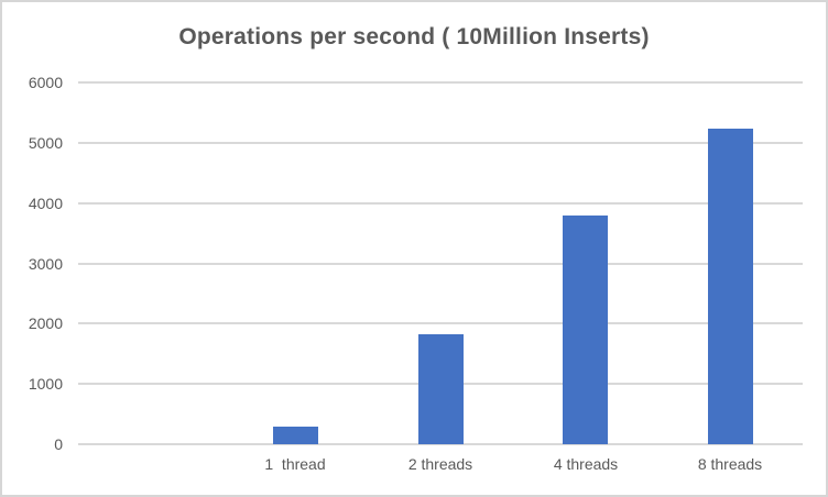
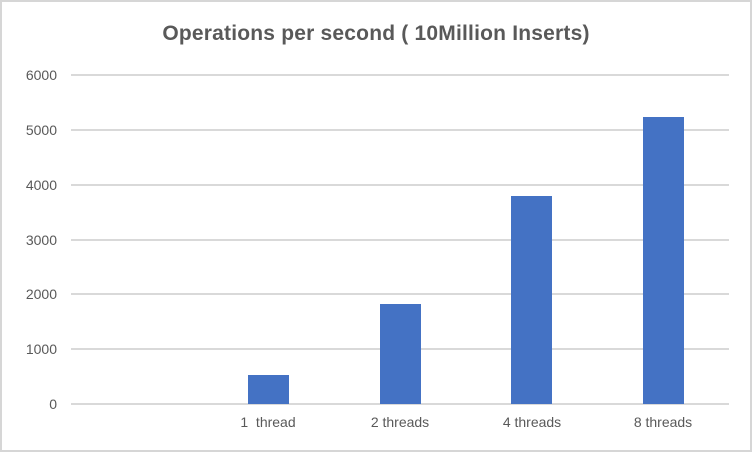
1 thread: 300 -> 500
